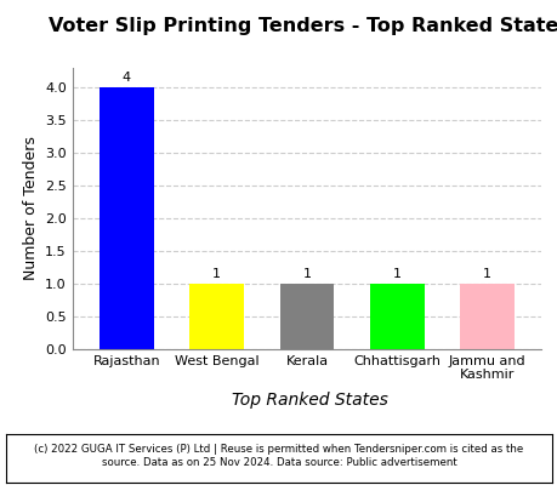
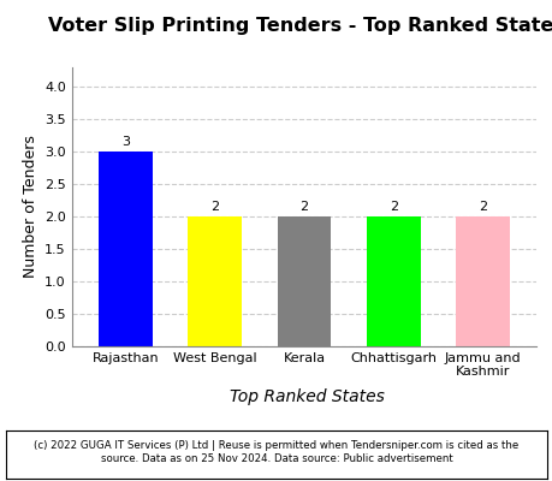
Rajasthan: 4 -> 3
West Bengal: 1 -> 2
Kerala: 1 -> 2
Chhattisgarh: 1 -> 2
Jammu and Kashmir: 1 -> 2
